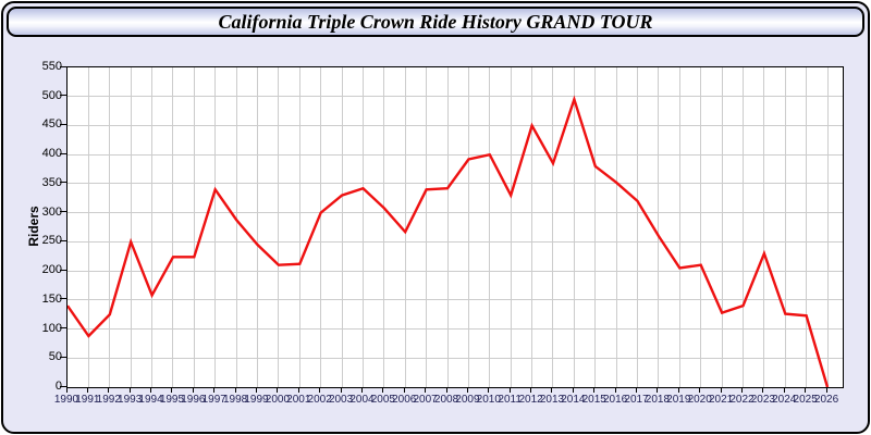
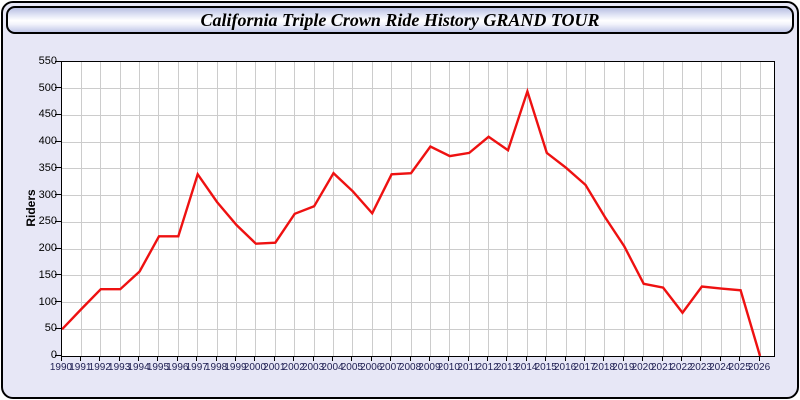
1990: 140 -> 50
1993: 250 -> 120
2002: 300 -> 270
2003: 330 -> 280
2010: 400 -> 370
2011: 330 -> 380
2012: 450 -> 410
2020: 210 -> 140
2022: 140 -> 80
2023: 230 -> 130
